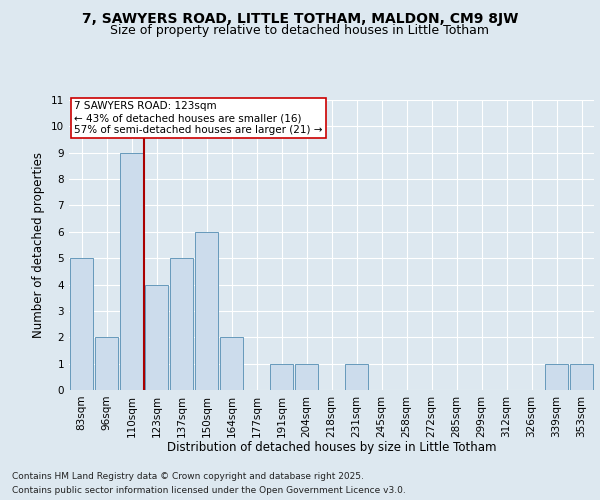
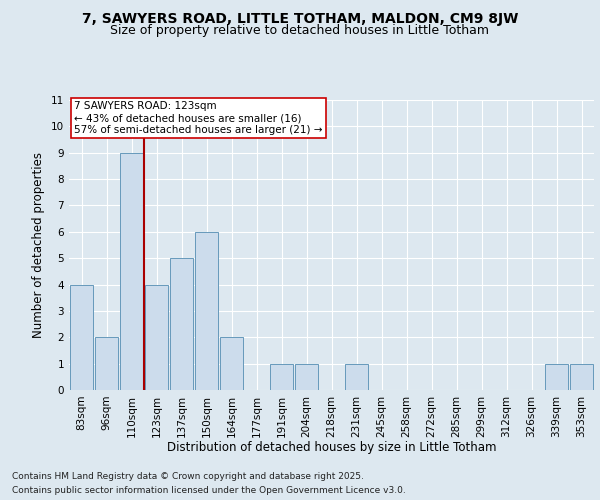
83sqm: 5 -> 4
